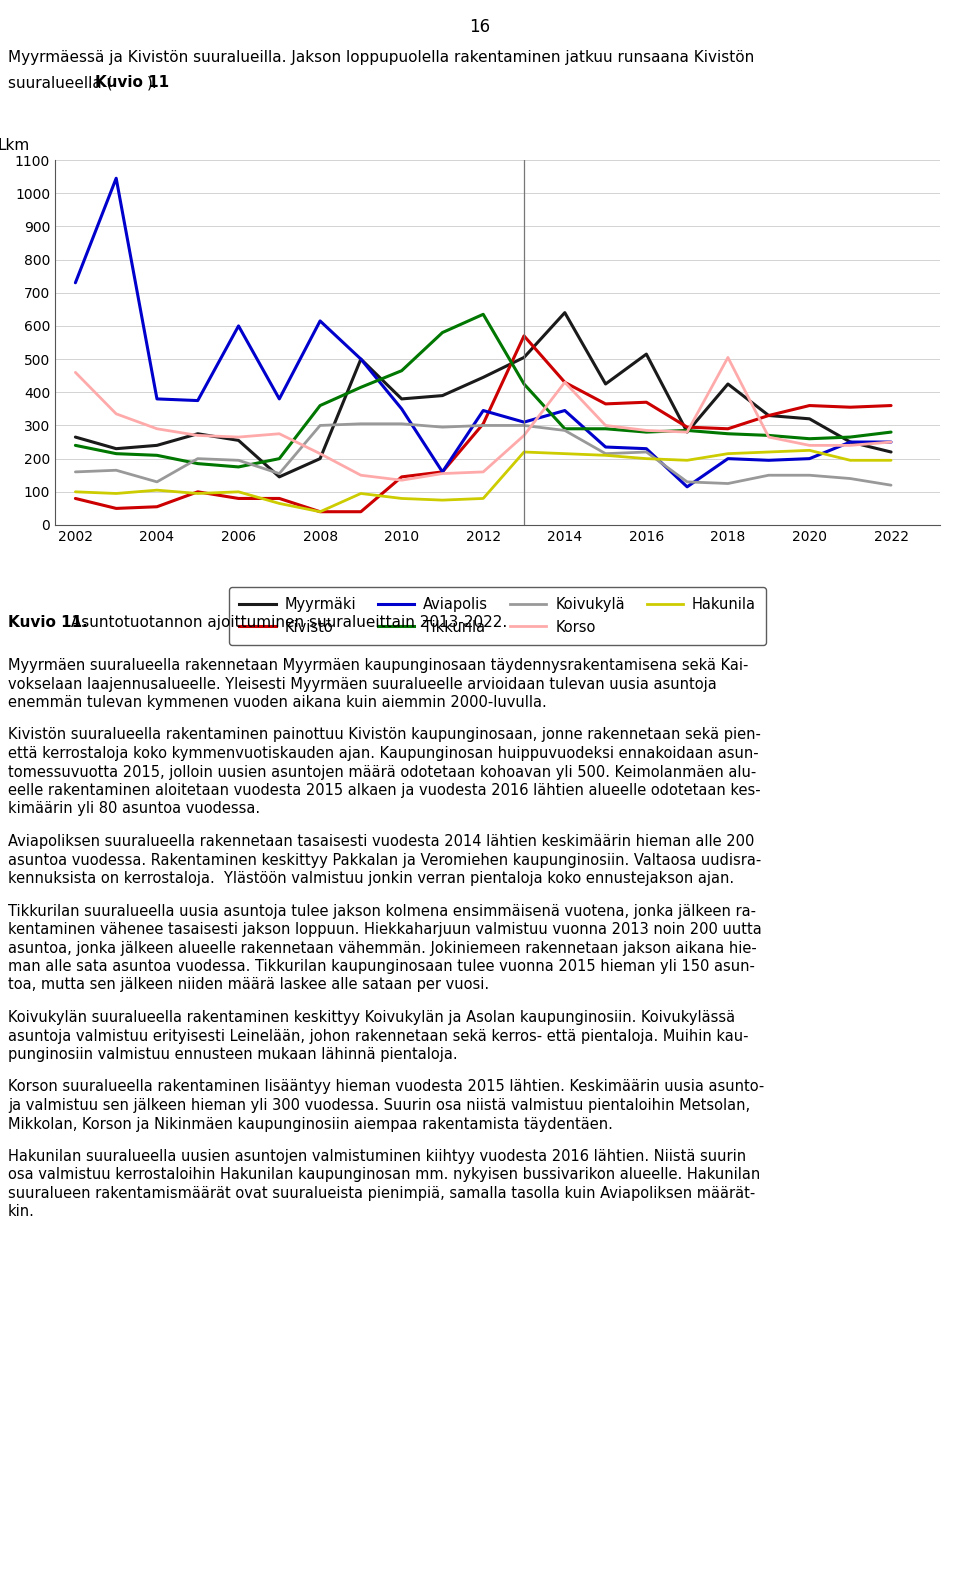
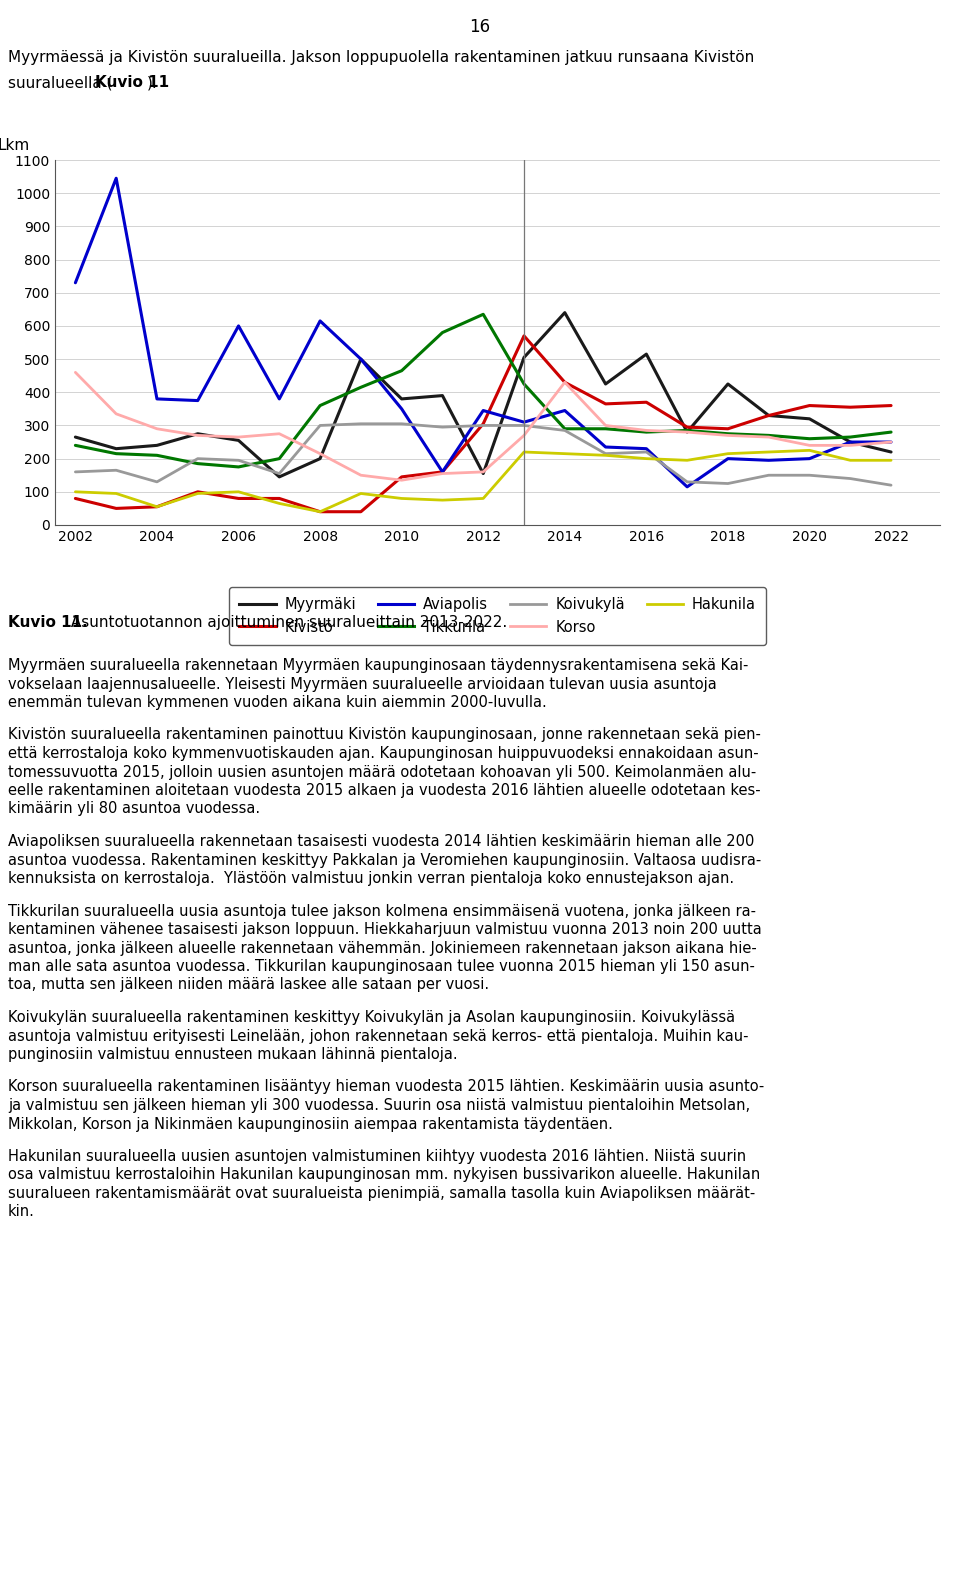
Hakunila/2004: 105 -> 55
Myyrmäki/2012: 445 -> 155
Korso/2018: 505 -> 270
